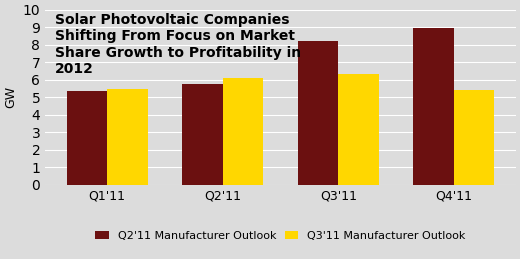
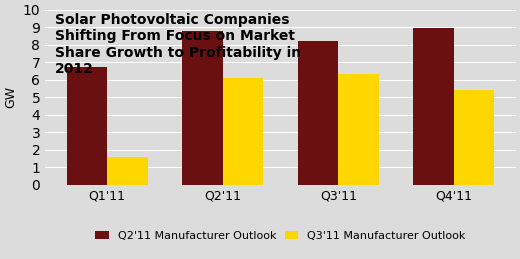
Q2'11 Manufacturer Outlook/Q1'11: 5.3 -> 6.7
Q3'11 Manufacturer Outlook/Q1'11: 5.5 -> 1.6
Q2'11 Manufacturer Outlook/Q2'11: 5.8 -> 8.8
